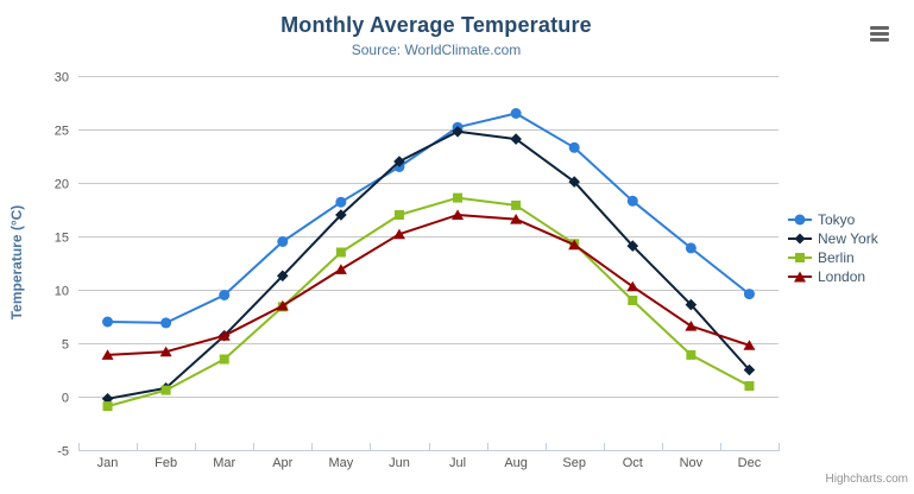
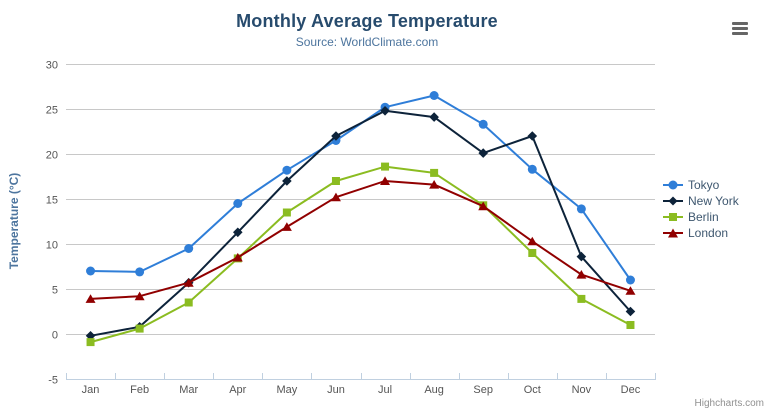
New York/Oct: 14 -> 22
Tokyo/Dec: 10 -> 6
